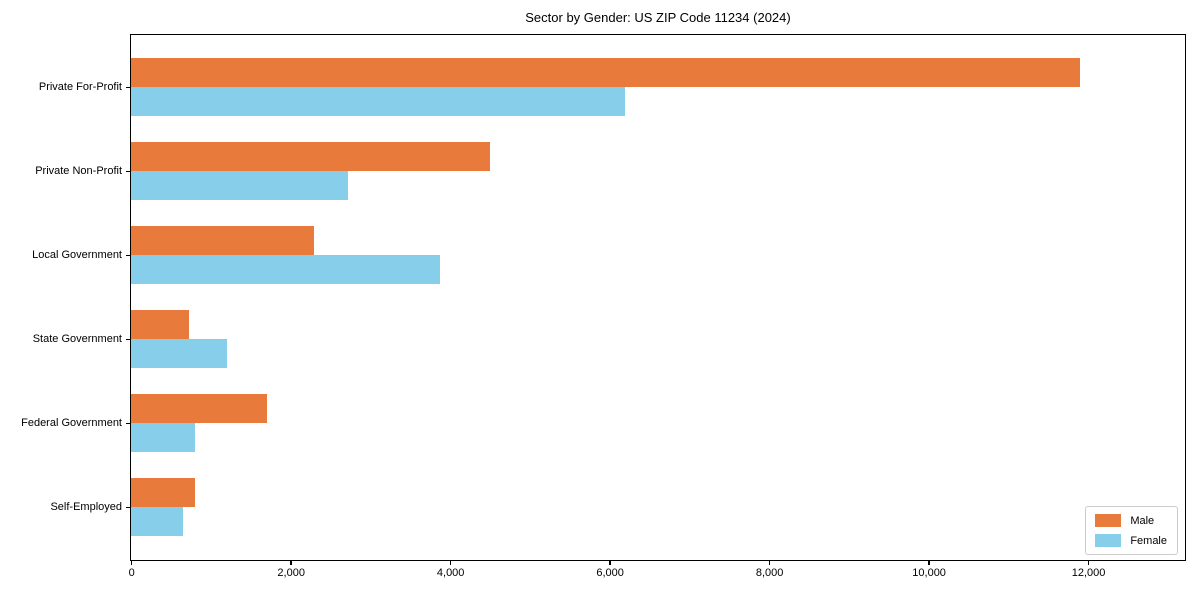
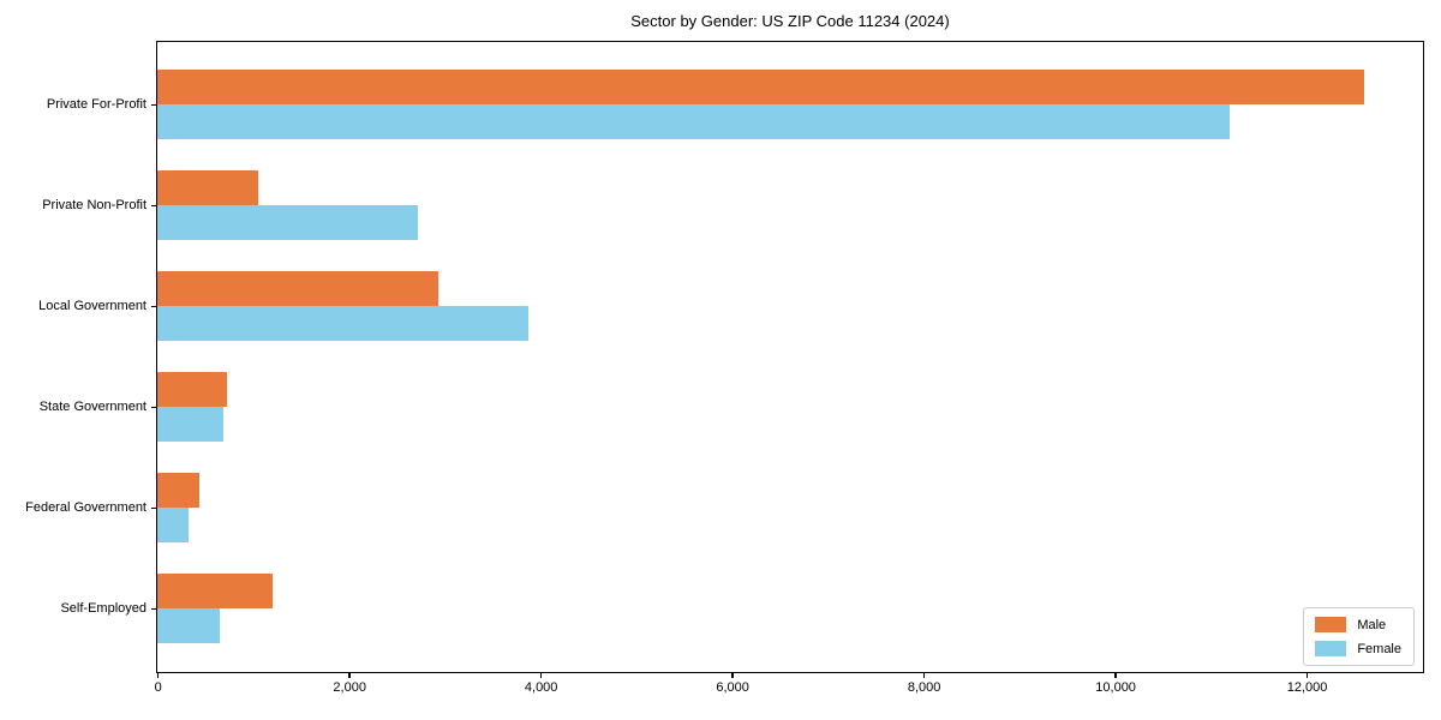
Male/Private For-Profit: 11900 -> 12600
Female/Private For-Profit: 6200 -> 11200
Male/Private Non-Profit: 4500 -> 1000
Male/Local Government: 2300 -> 2900
Female/State Government: 1200 -> 700
Male/Federal Government: 1700 -> 400
Female/Federal Government: 800 -> 300
Male/Self-Employed: 800 -> 1200
